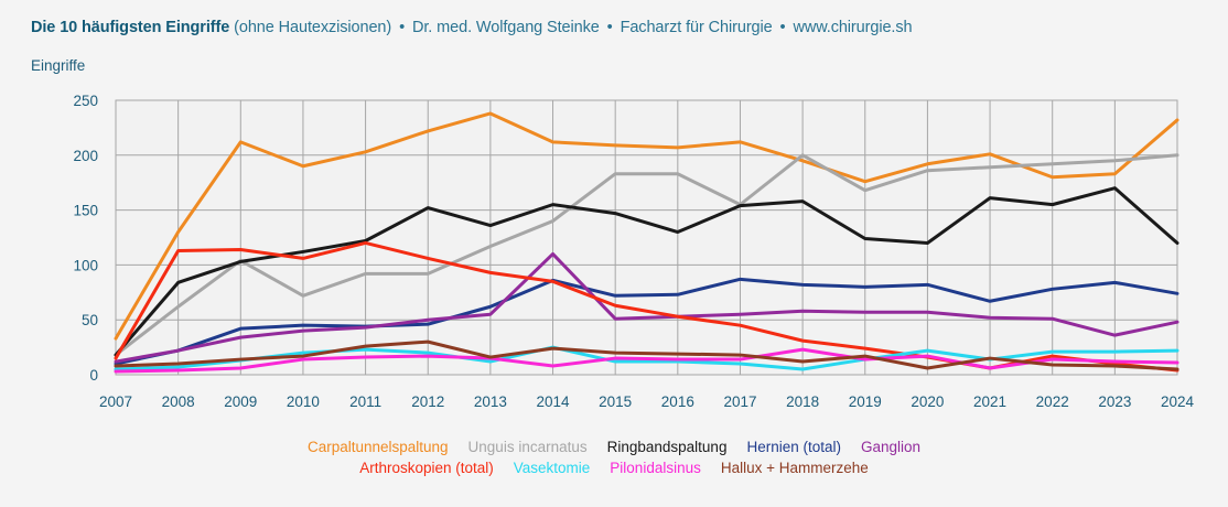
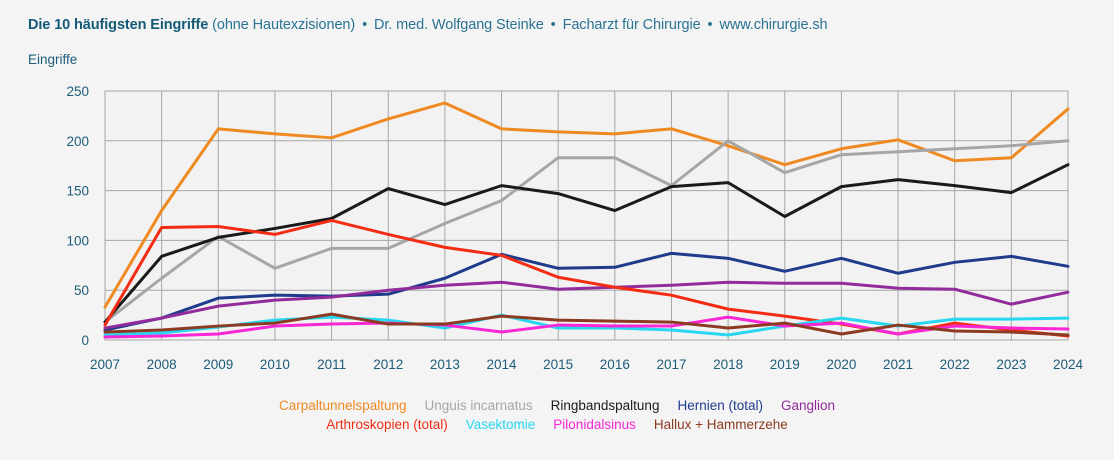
Carpaltunnelspaltung/2010: 190 -> 210
Hallux + Hammerzehe/2012: 30 -> 20
Ganglion/2014: 110 -> 60
Hernien (total)/2019: 80 -> 70
Ringbandspaltung/2020: 120 -> 150
Ringbandspaltung/2023: 170 -> 150
Ringbandspaltung/2024: 120 -> 180
